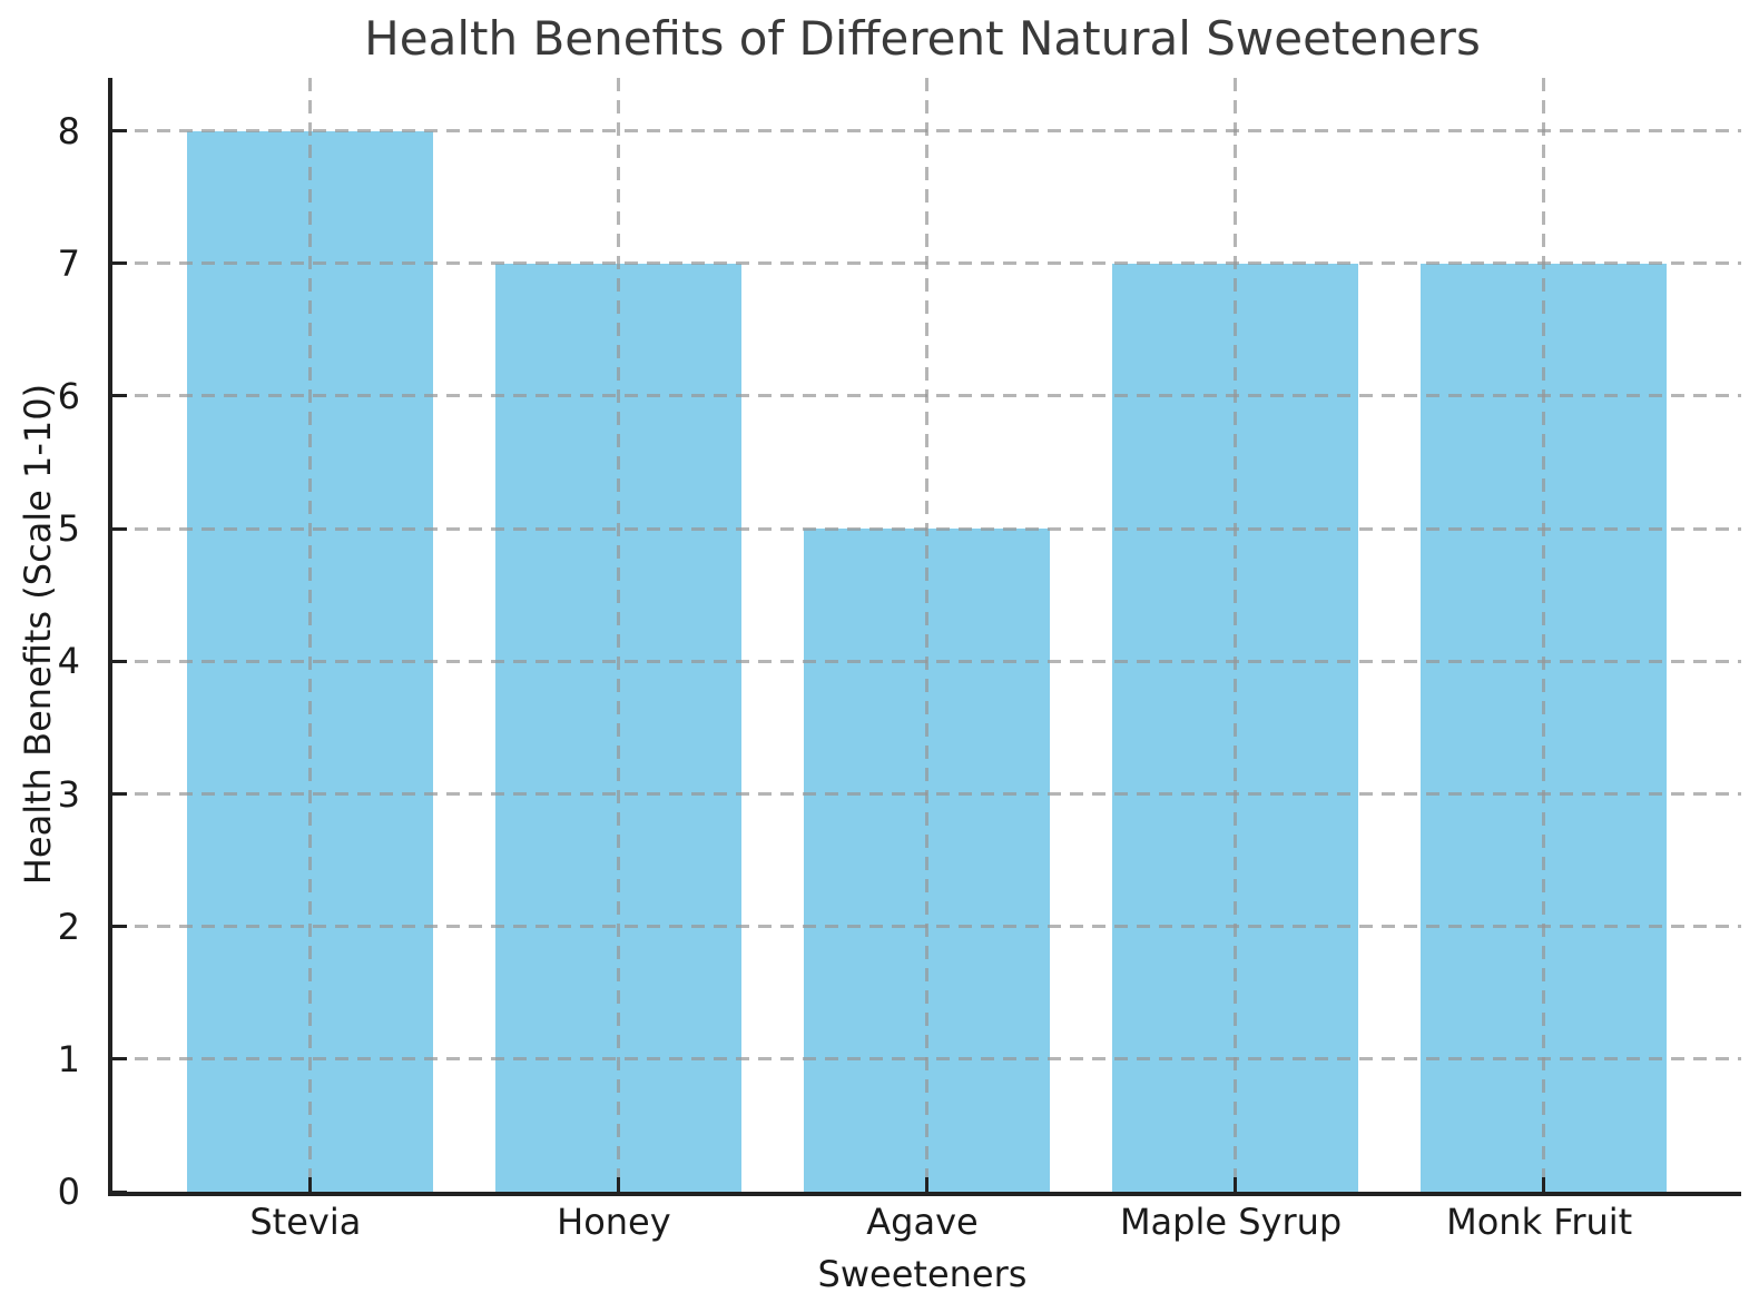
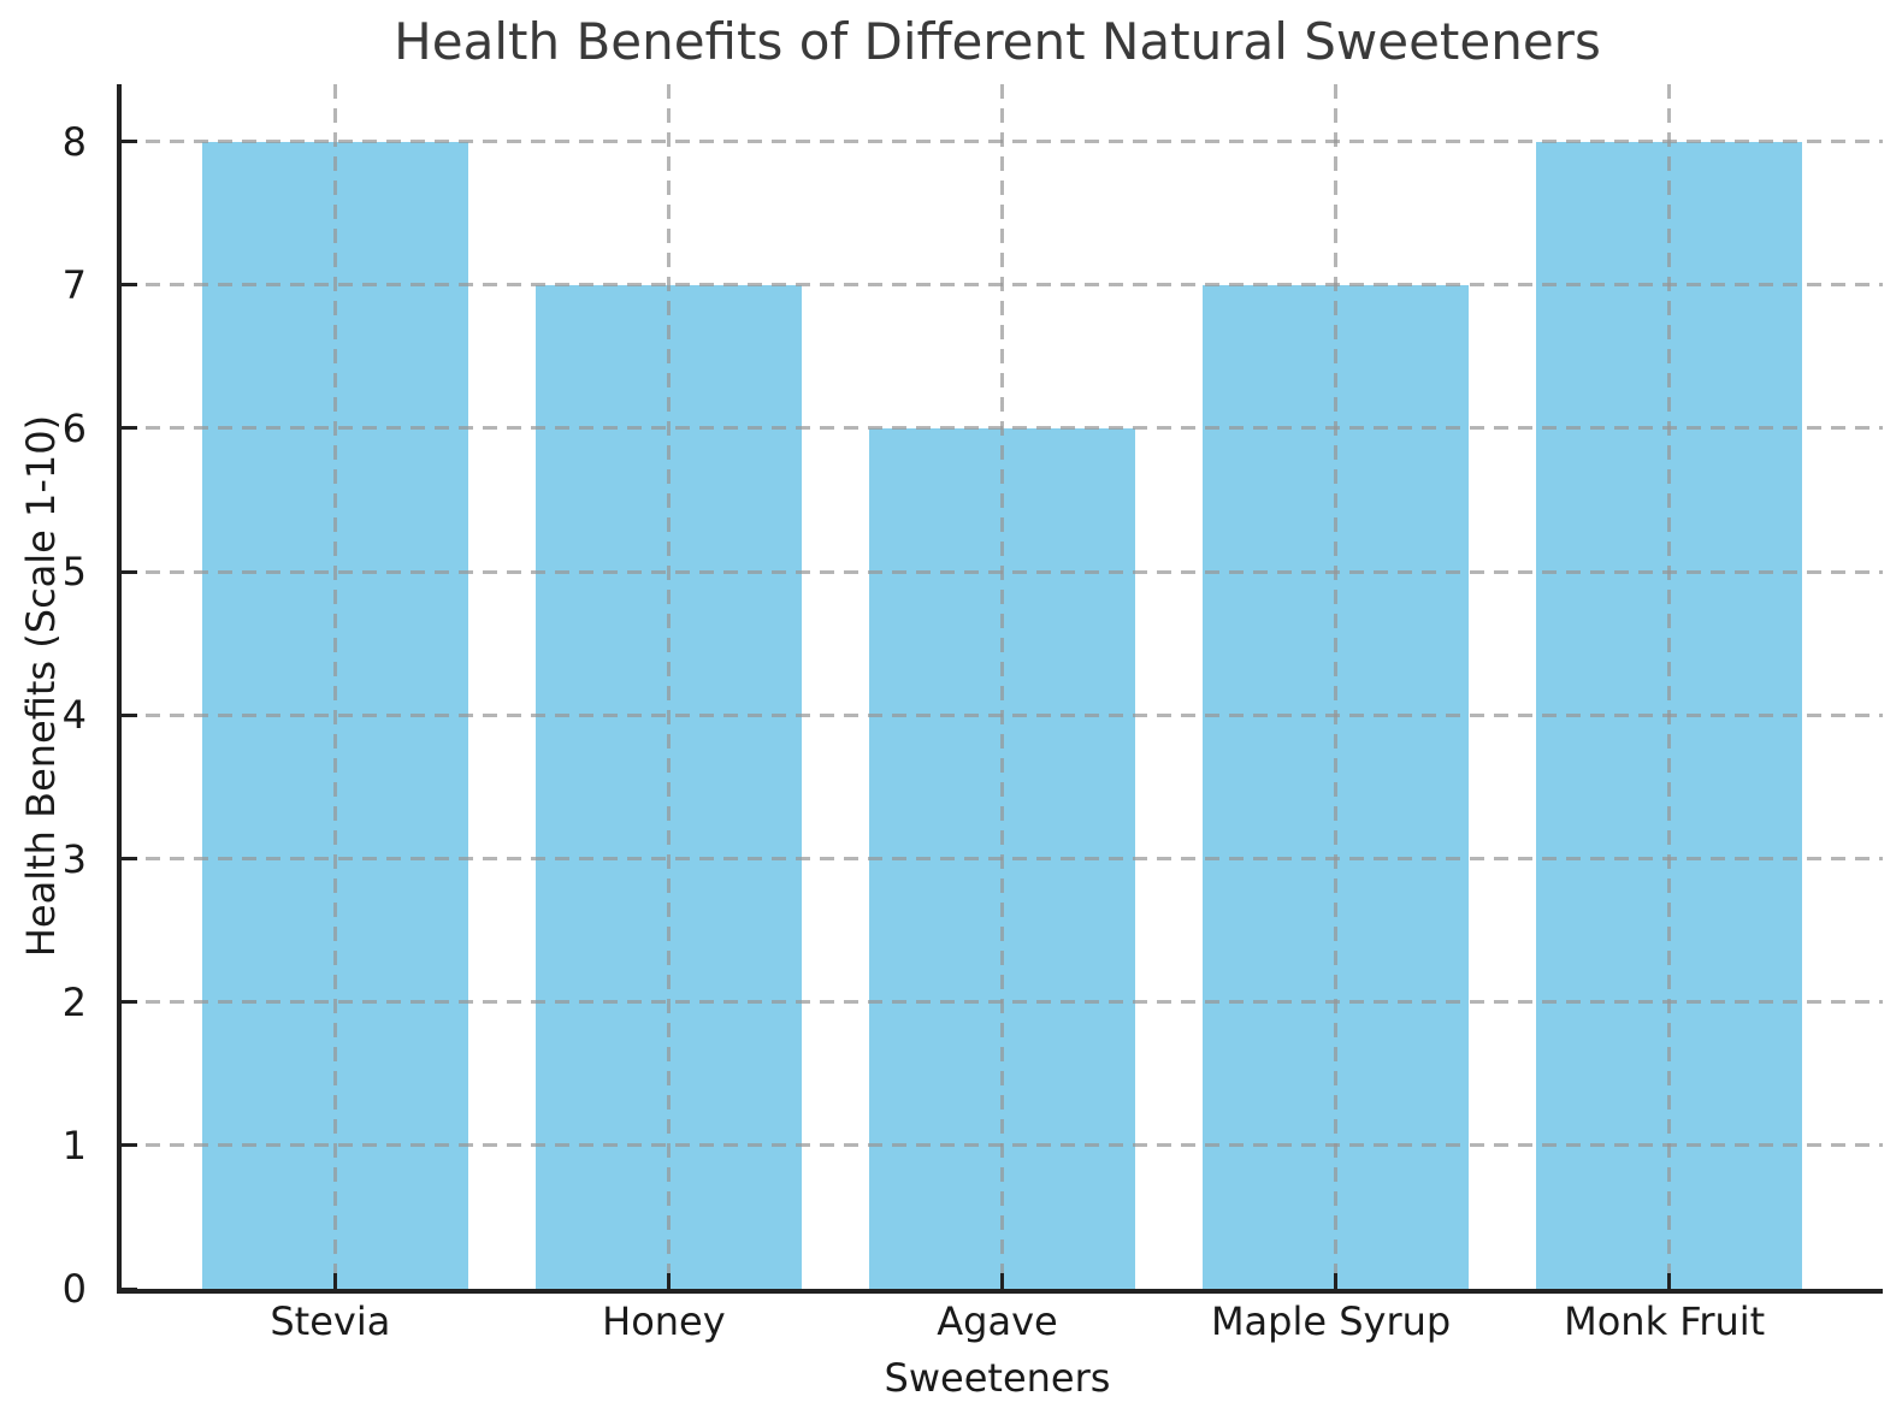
Agave: 5 -> 6
Monk Fruit: 7 -> 8
